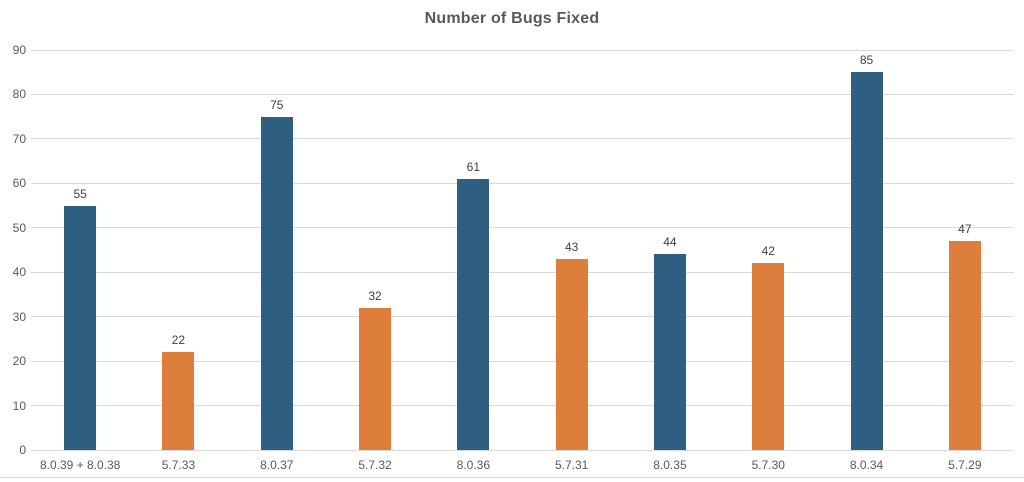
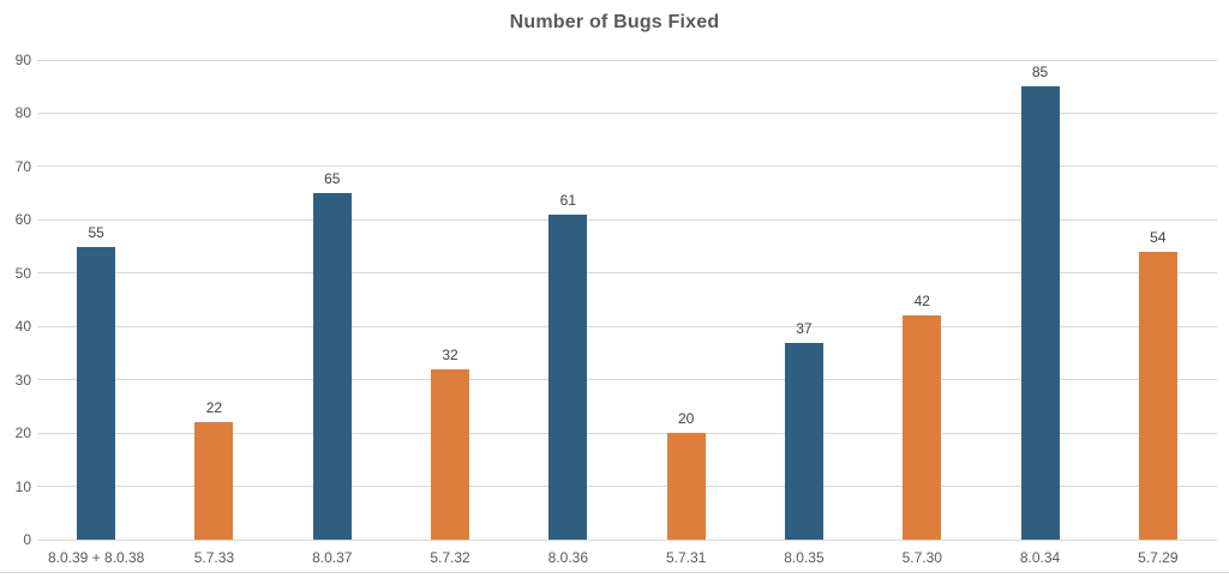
8.0.37: 75 -> 65
5.7.31: 43 -> 20
8.0.35: 44 -> 37
5.7.29: 47 -> 54
